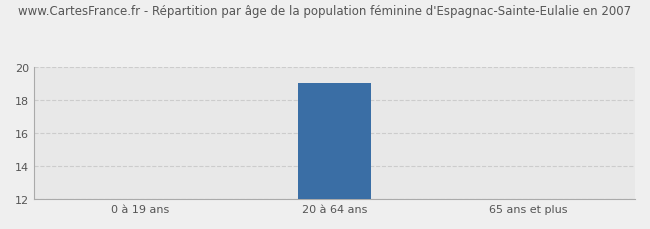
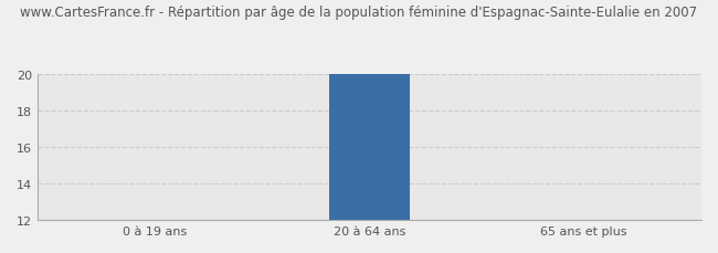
20 à 64 ans: 19 -> 20
